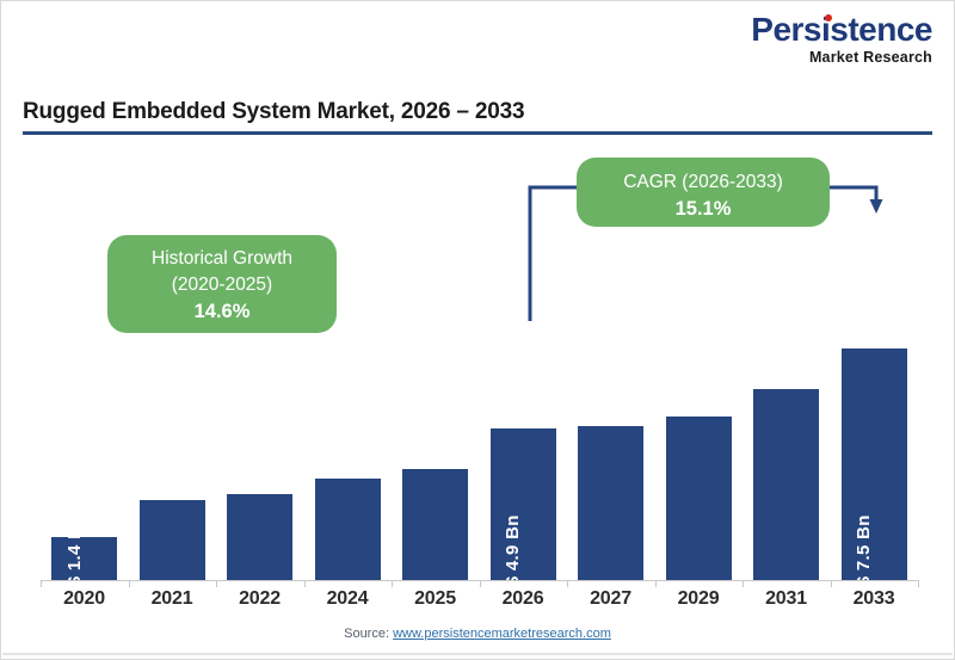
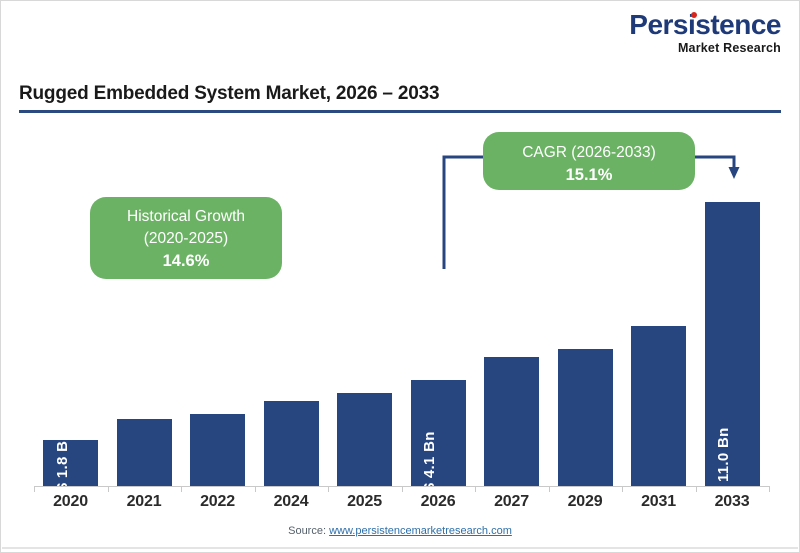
2020: 1.4 -> 1.8
2026: 4.9 -> 4.1
2033: 7.5 -> 11.0
